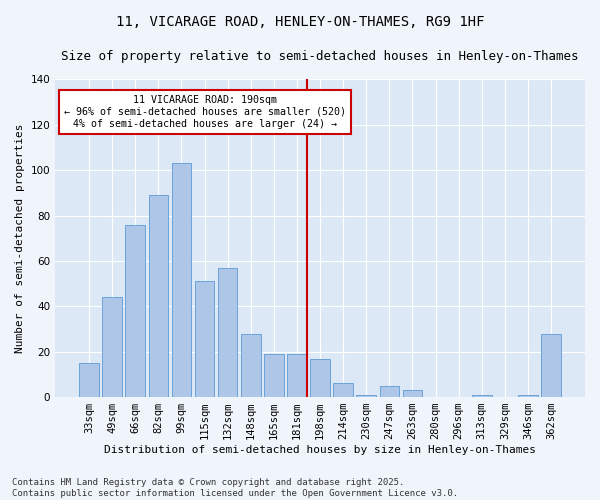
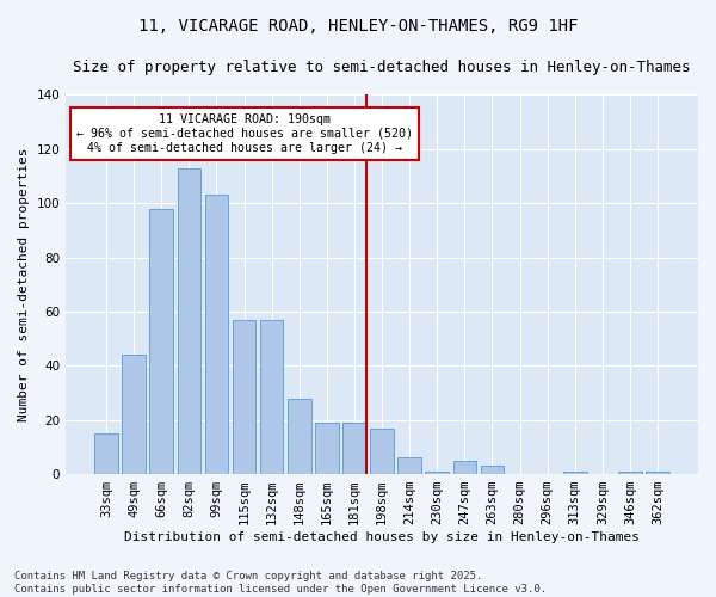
66sqm: 76 -> 98
82sqm: 89 -> 113
115sqm: 51 -> 57
362sqm: 28 -> 1
